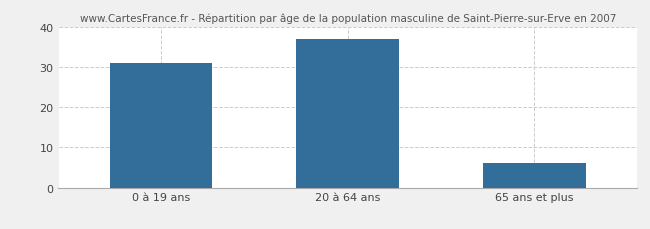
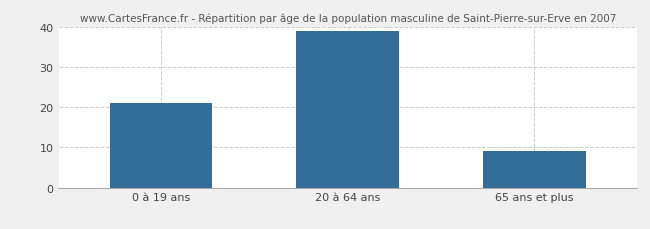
0 à 19 ans: 31 -> 21
20 à 64 ans: 37 -> 39
65 ans et plus: 6 -> 9
